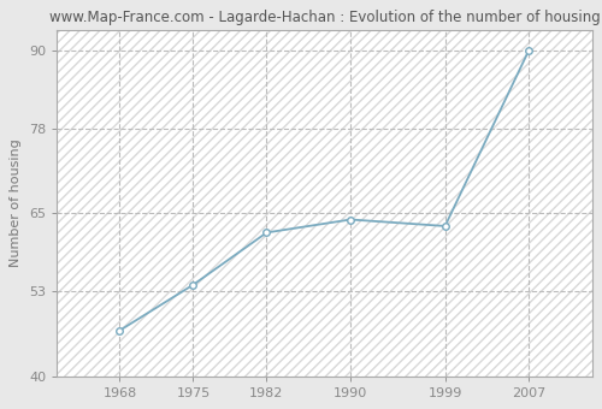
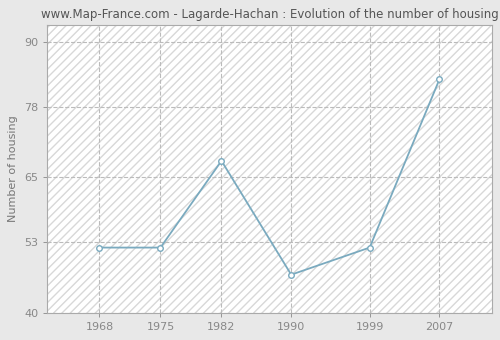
1968: 47 -> 52
1975: 54 -> 52
1982: 62 -> 68
1990: 64 -> 47
1999: 63 -> 52
2007: 90 -> 83
